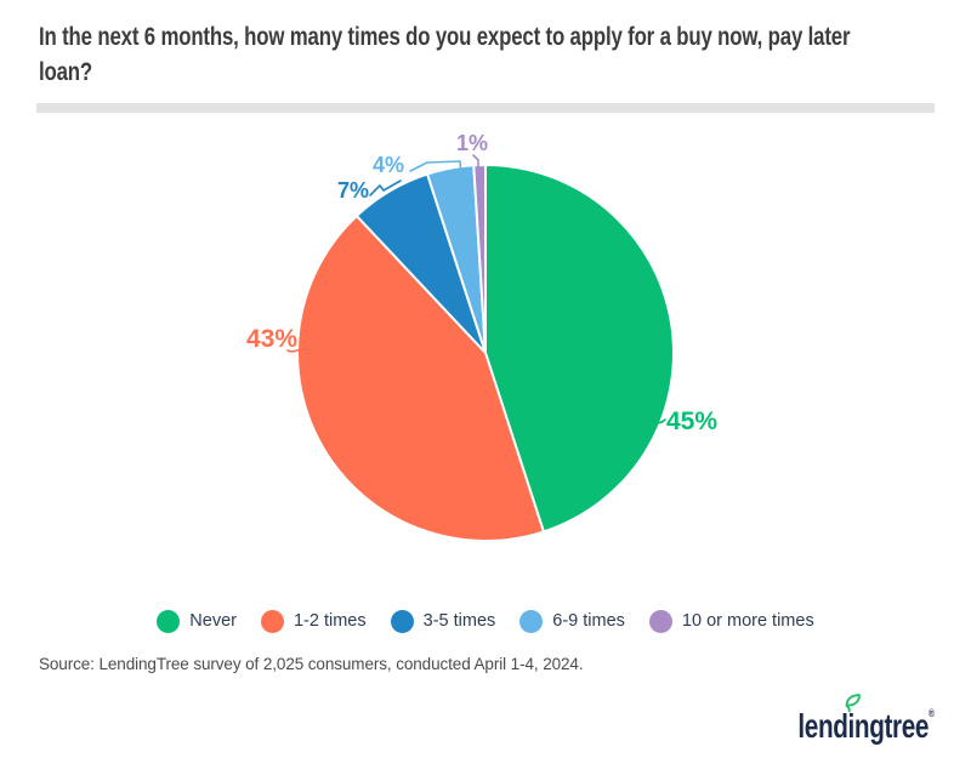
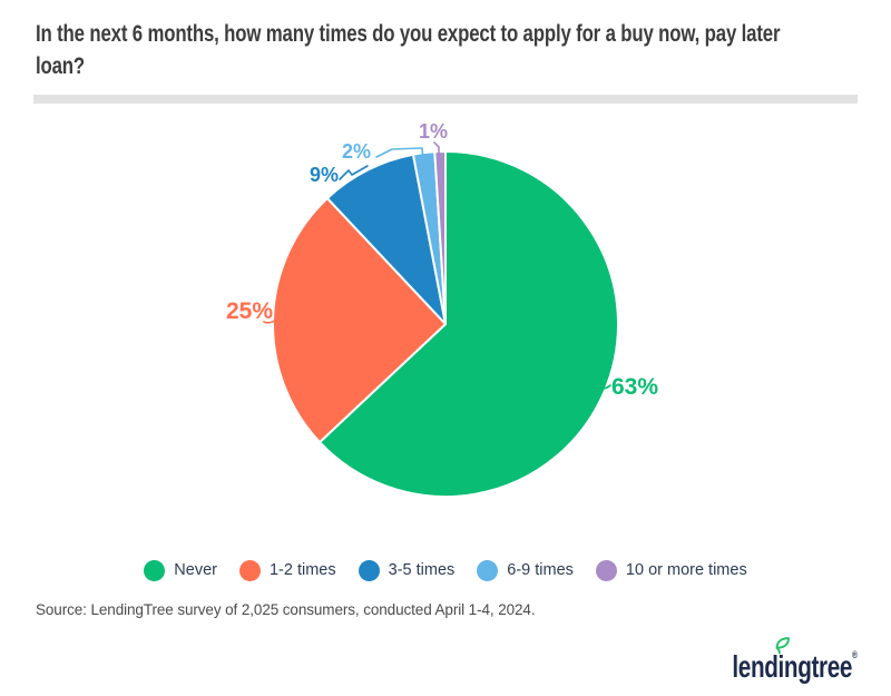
Never: 45% -> 63%
1-2 times: 43% -> 25%
3-5 times: 7% -> 9%
6-9 times: 4% -> 2%
